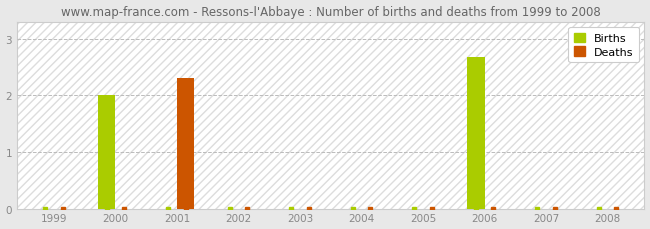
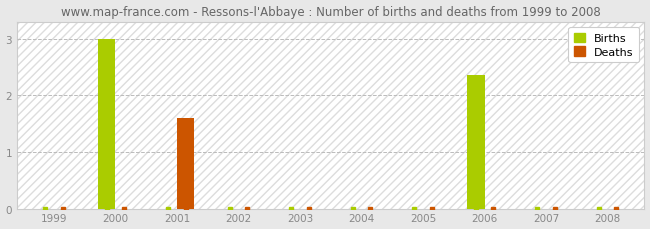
Births/2000: 2.00 -> 3.00
Deaths/2001: 2.3 -> 1.6
Births/2006: 2.68 -> 2.35
